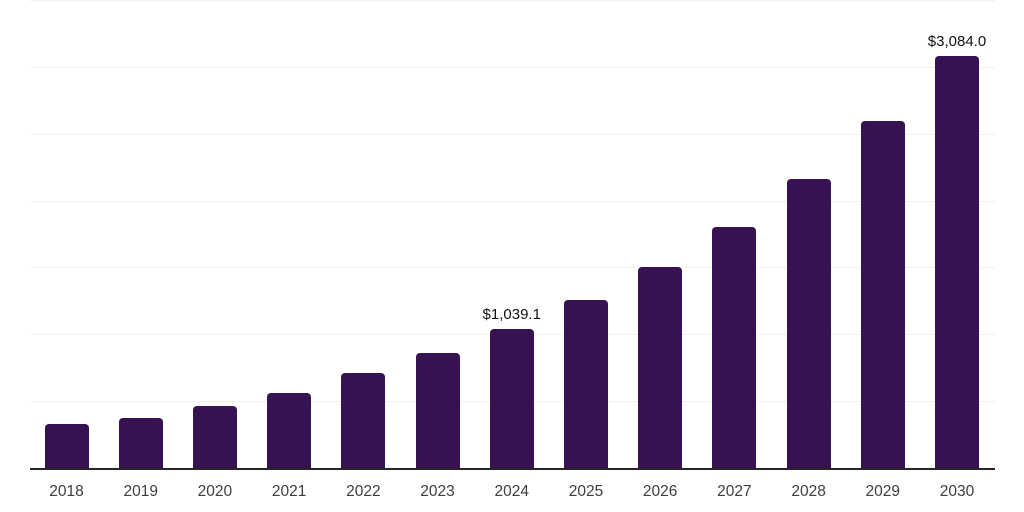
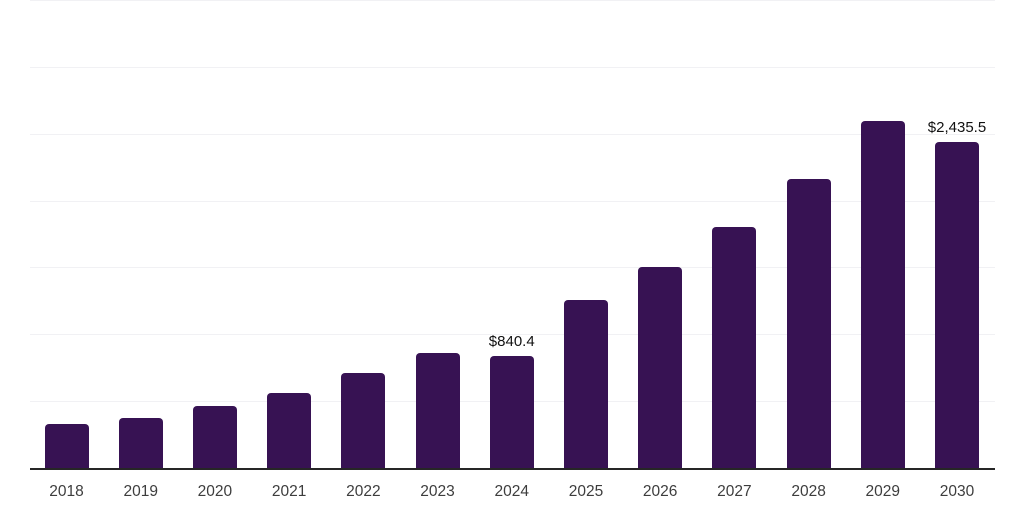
2024: $1,039.1 -> $840.4
2030: $3,084.0 -> $2,435.5
